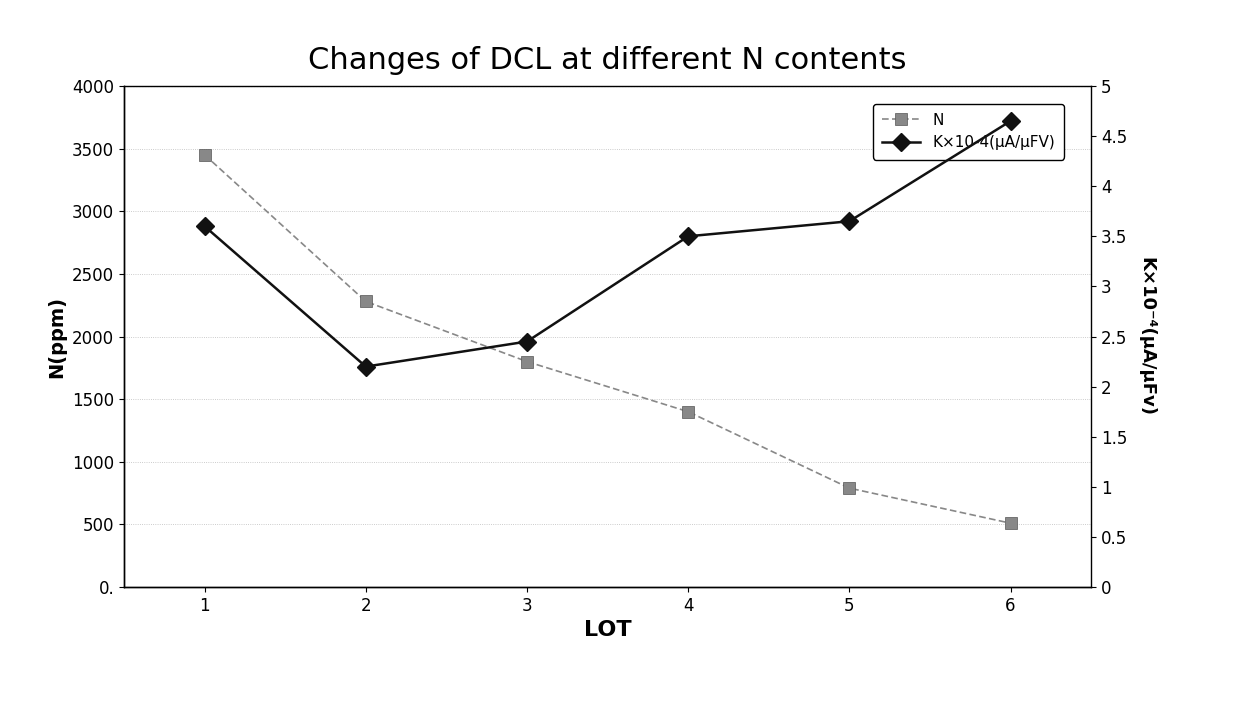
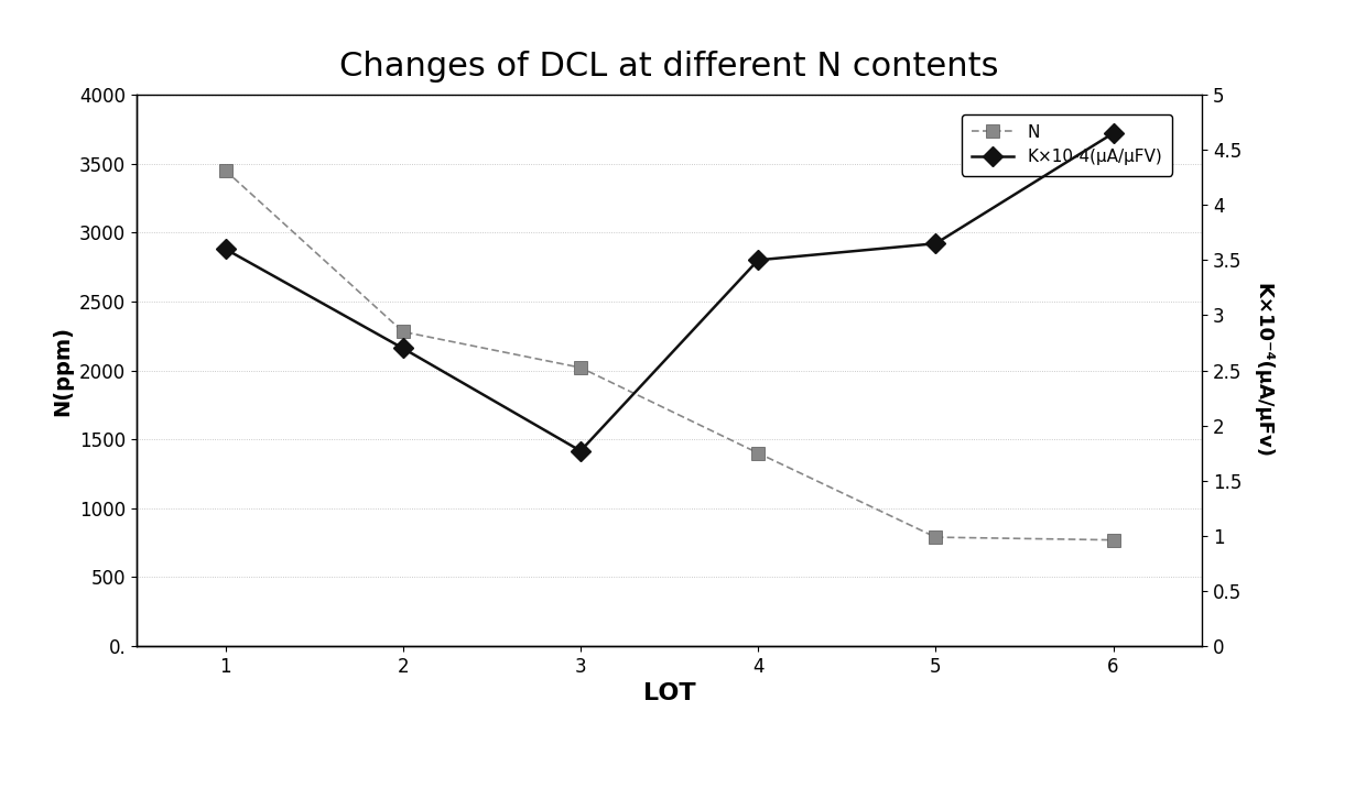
K×10-4(μA/μFV)/2: 2.20 -> 2.70
N/3: 1800 -> 2020
K×10-4(μA/μFV)/3: 2.45 -> 1.77
N/6: 510 -> 770
